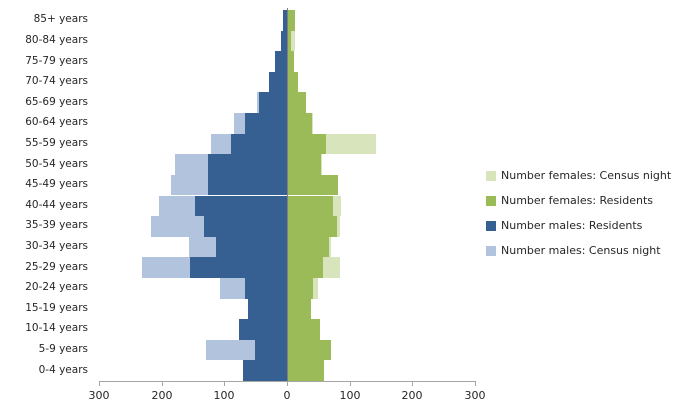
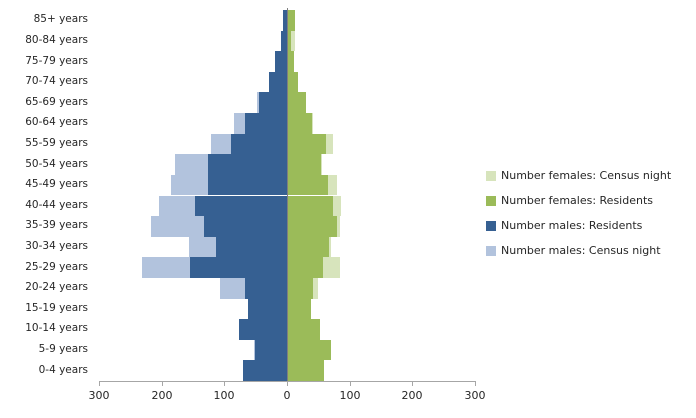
Number females: Census night/55-59 years: 140 -> 70
Number females: Residents/45-49 years: 80 -> 60
Number males: Census night/5-9 years: 130 -> 50
